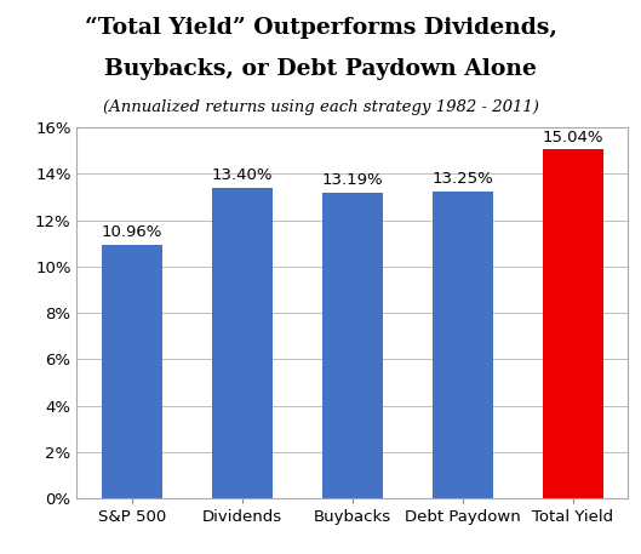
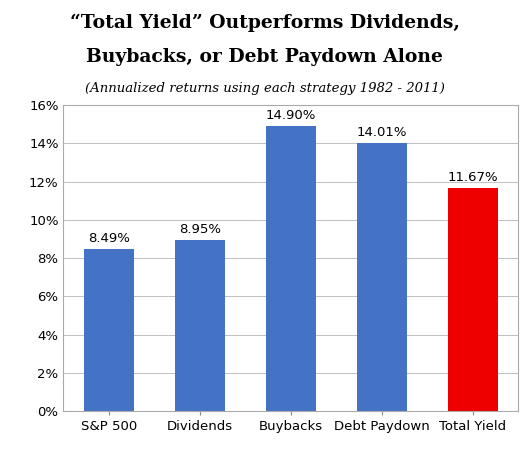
S&P 500: 10.96% -> 8.49%
Dividends: 13.40% -> 8.95%
Buybacks: 13.19% -> 14.90%
Debt Paydown: 13.25% -> 14.01%
Total Yield: 15.04% -> 11.67%
